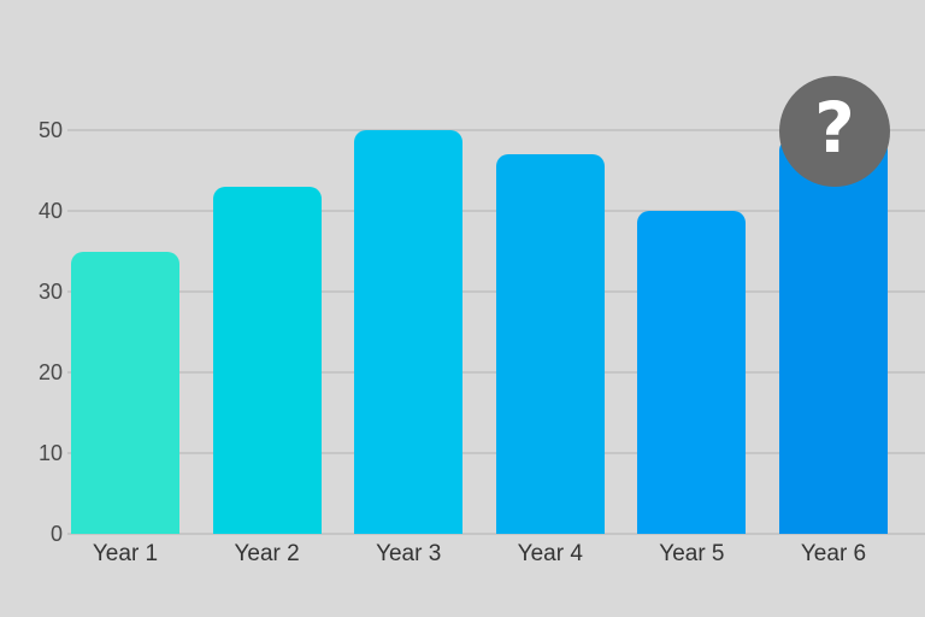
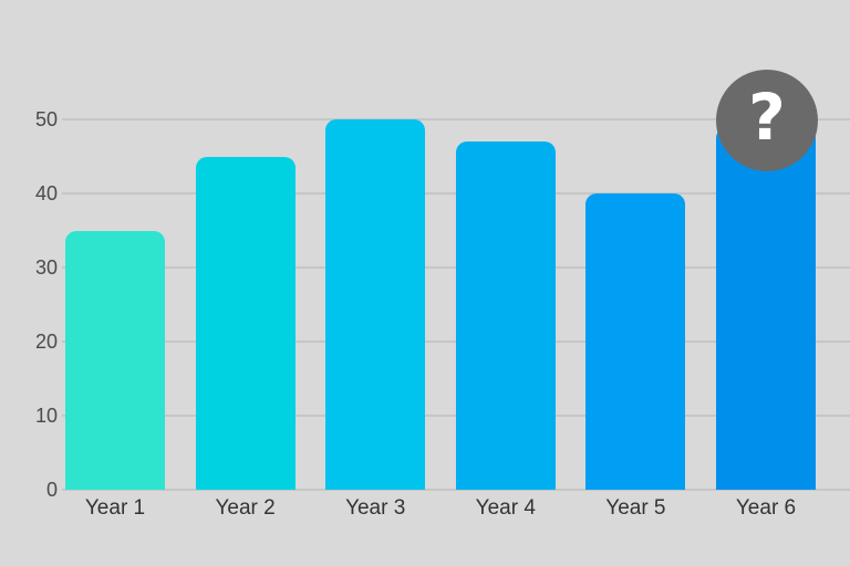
Year 2: 43 -> 45
